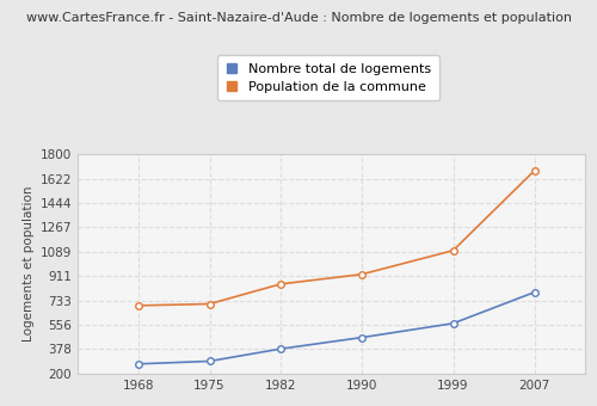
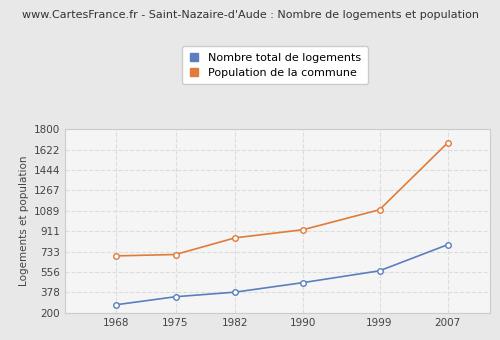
Nombre total de logements/1975: 290 -> 340
